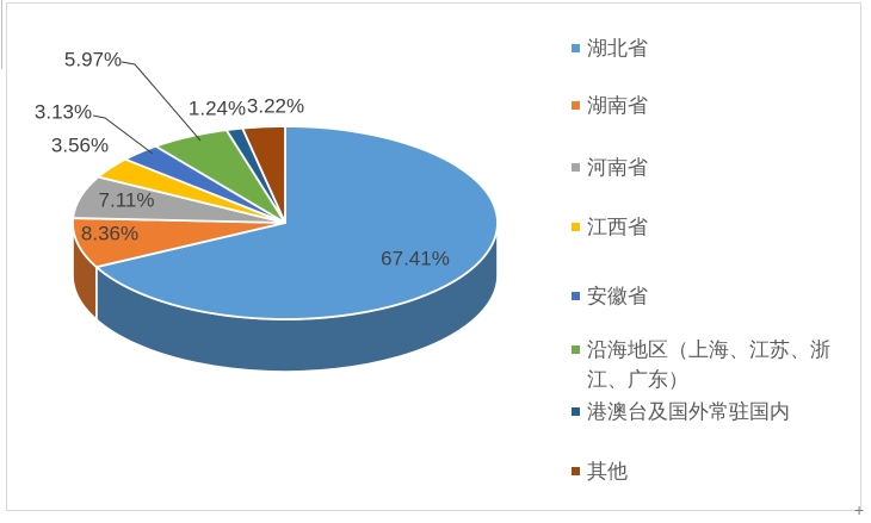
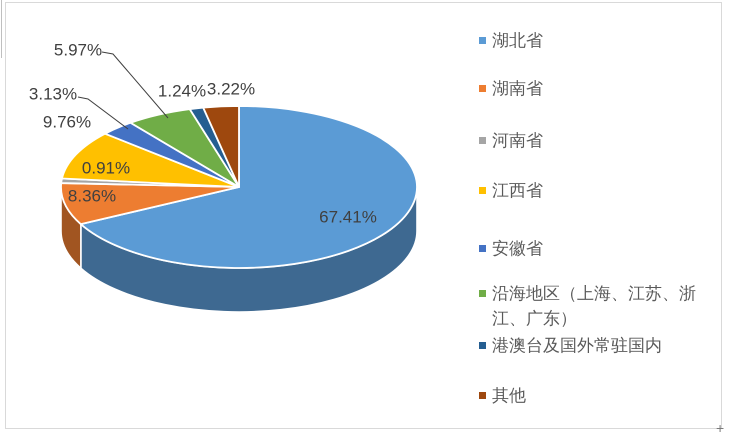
河南省: 7.11% -> 0.91%
江西省: 3.56% -> 9.76%
